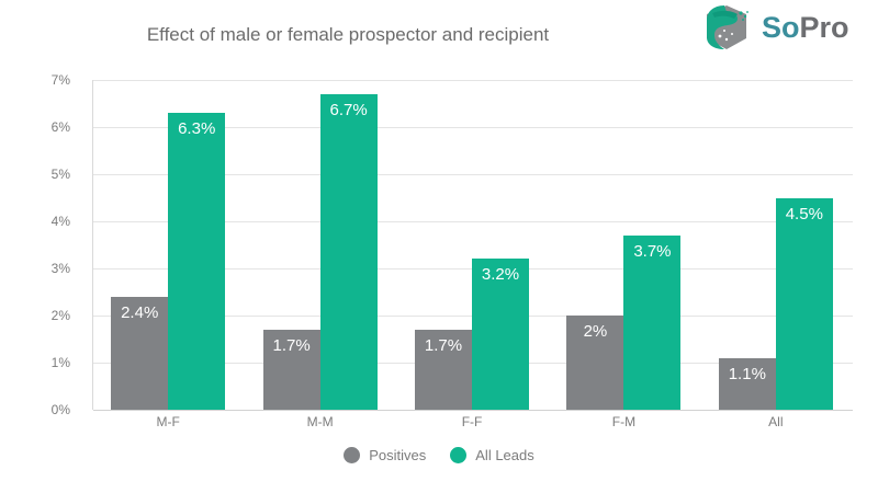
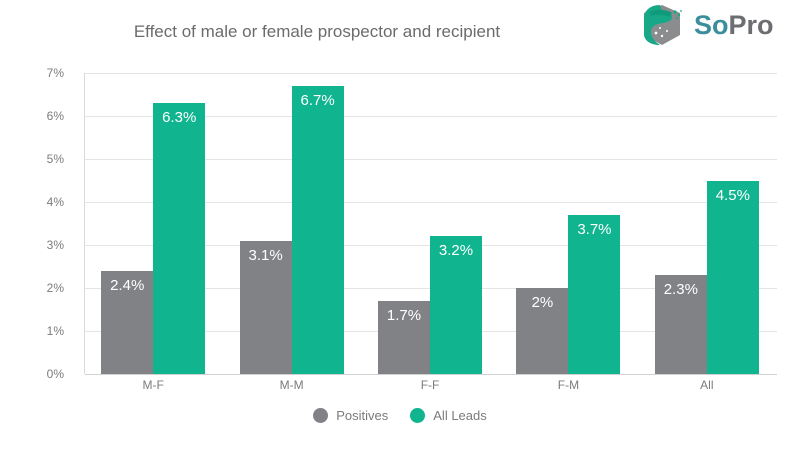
Positives/M-M: 1.7% -> 3.1%
Positives/All: 1.1% -> 2.3%
